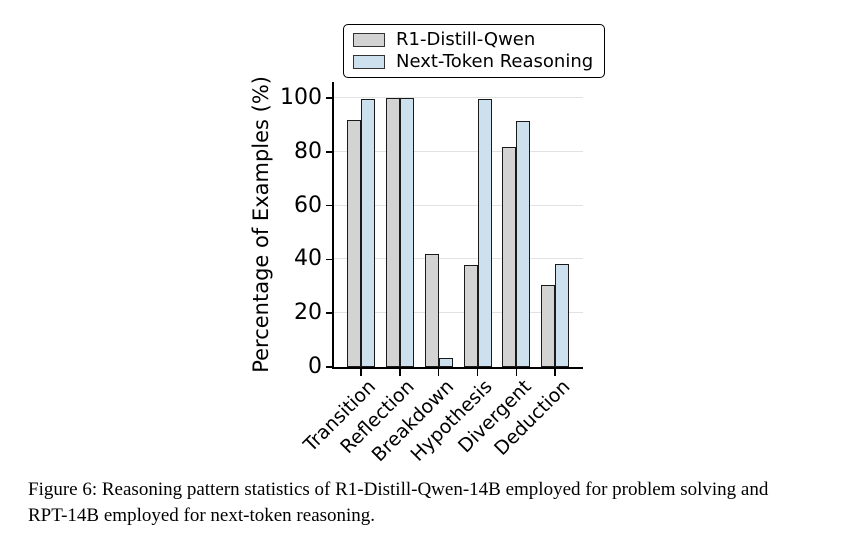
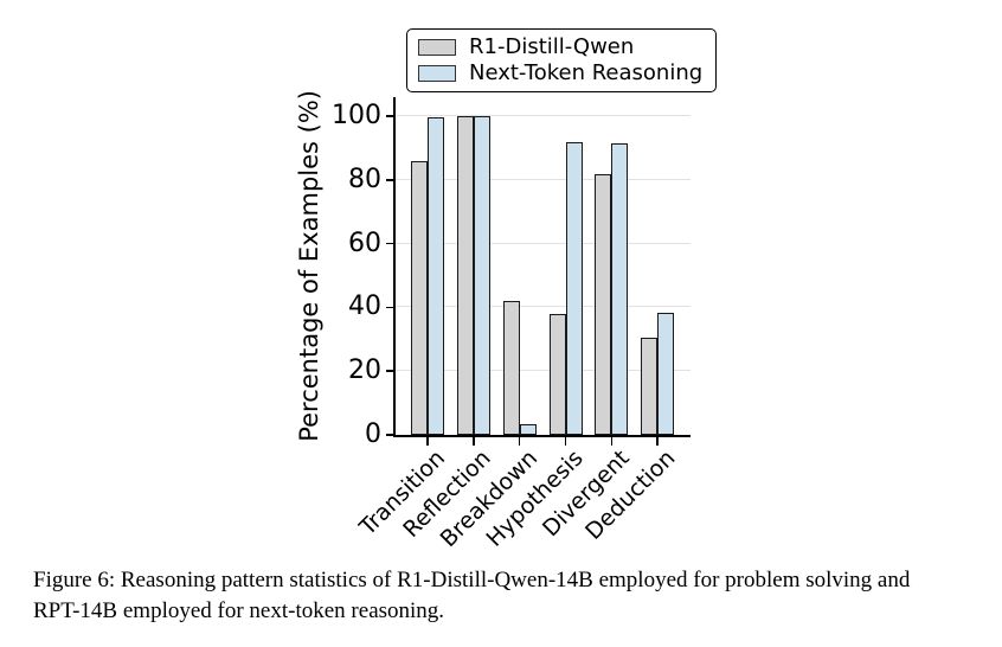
R1-Distill-Qwen/Transition: 92 -> 86
Next-Token Reasoning/Hypothesis: 100 -> 92
